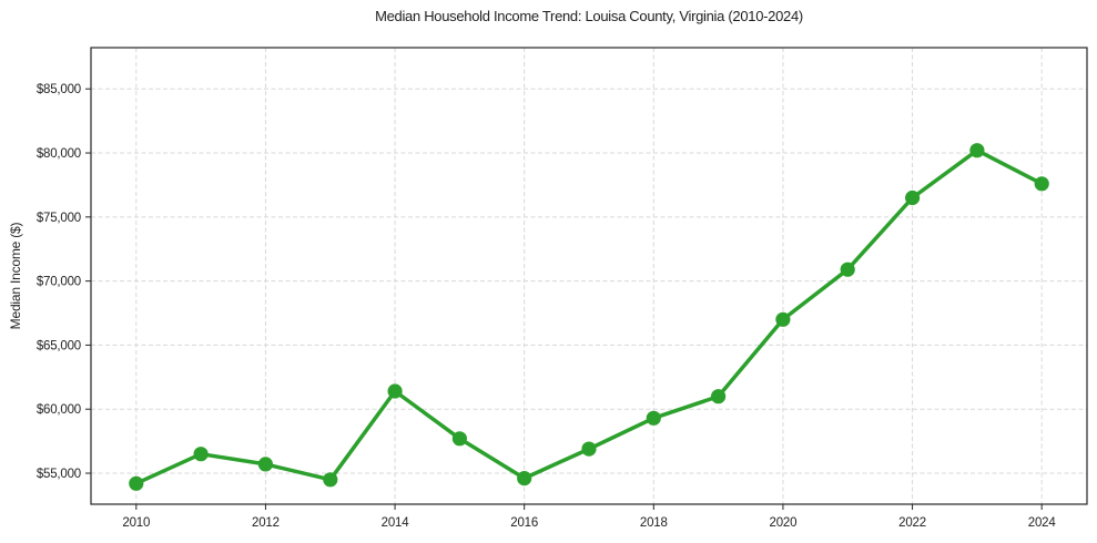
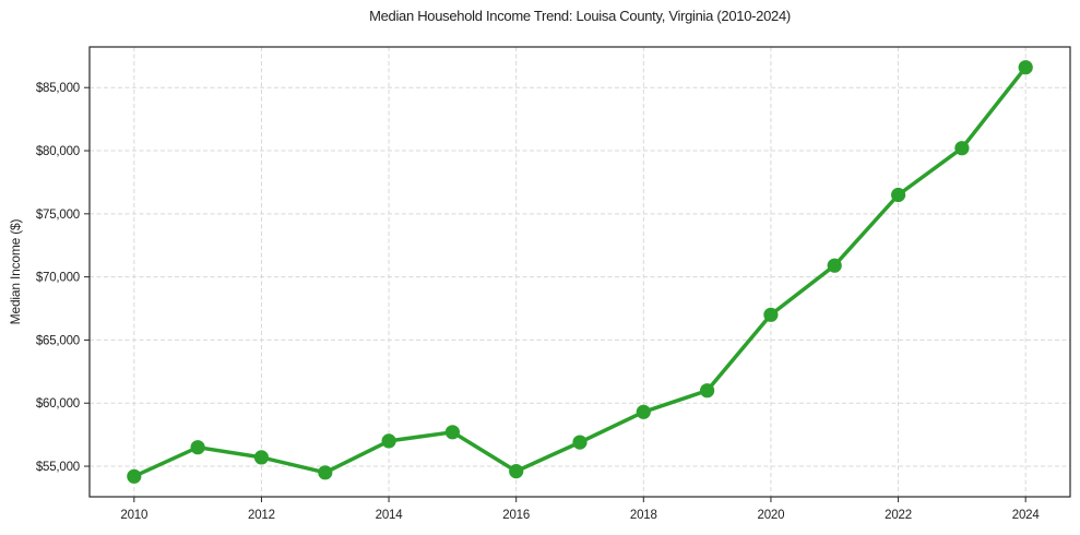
2014: $61400 -> $57000
2024: $77600 -> $86600
